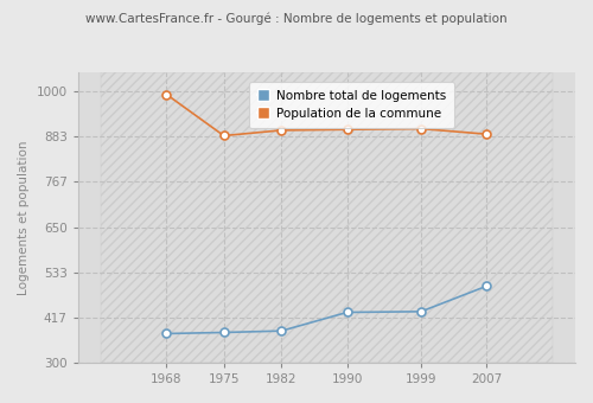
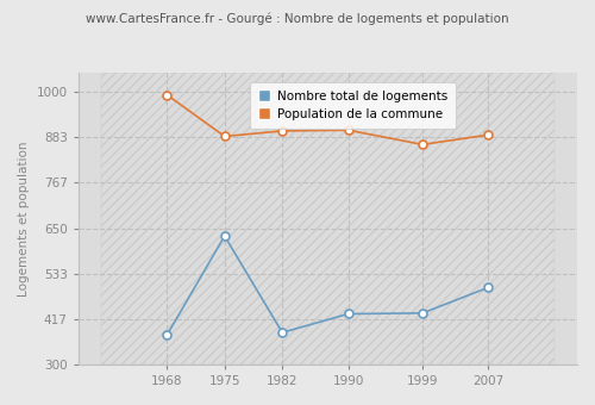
Nombre total de logements/1975: 378 -> 630
Population de la commune/1999: 904 -> 865
